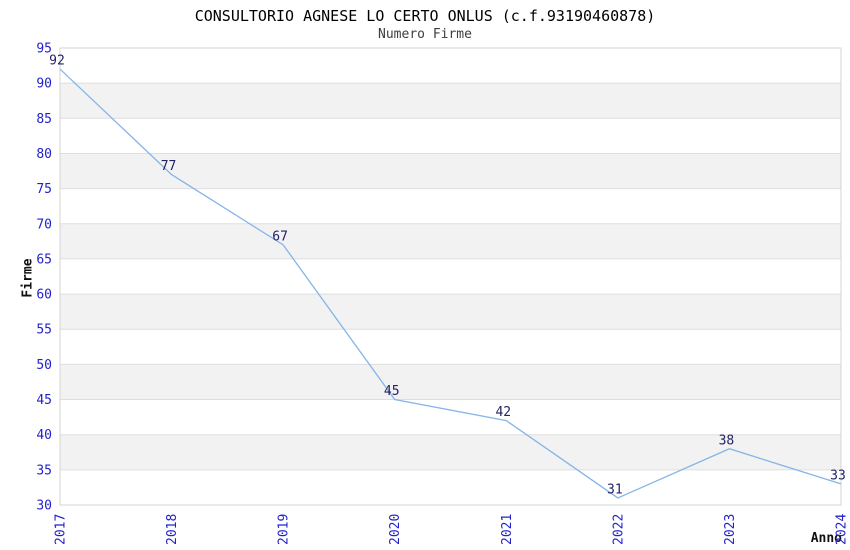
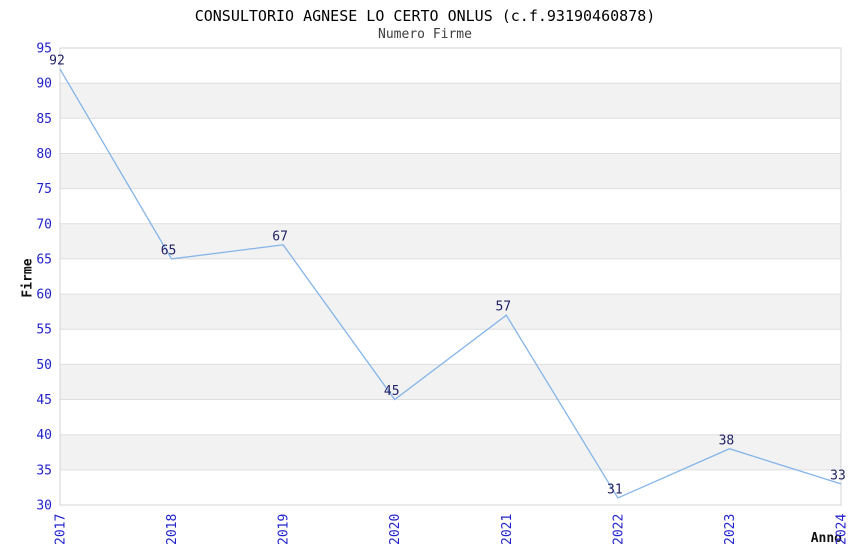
2018: 77 -> 65
2021: 42 -> 57
